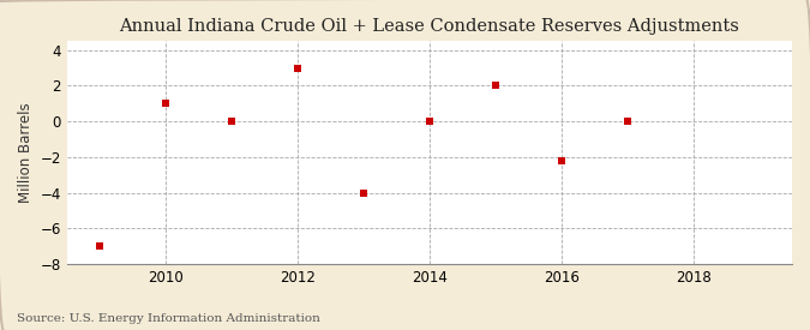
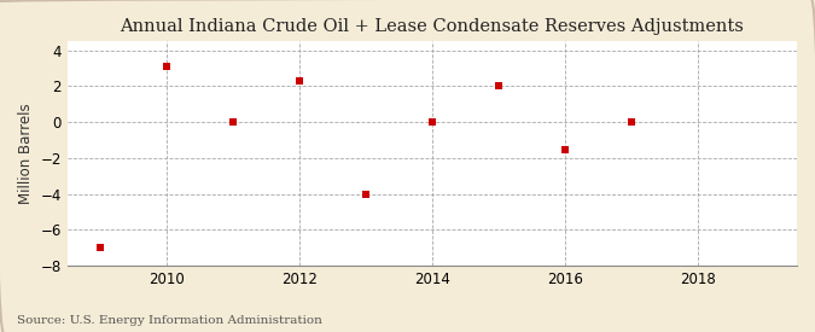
2010: 1.0 -> 3.1
2012: 3.0 -> 2.3
2016: -2.2 -> -1.5
